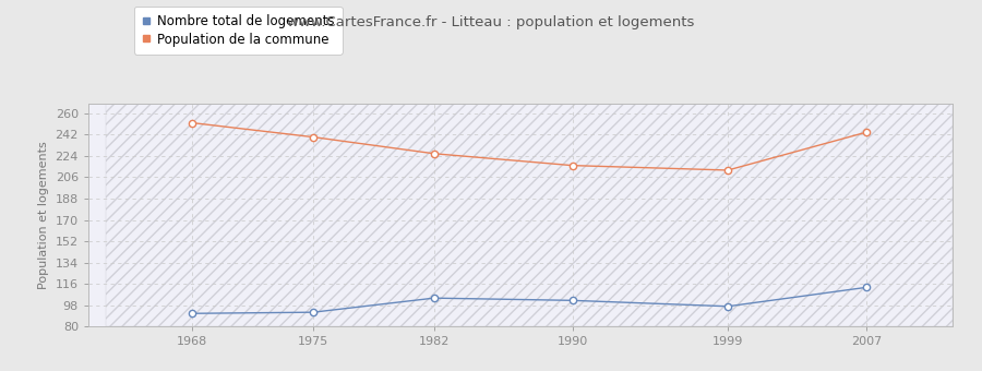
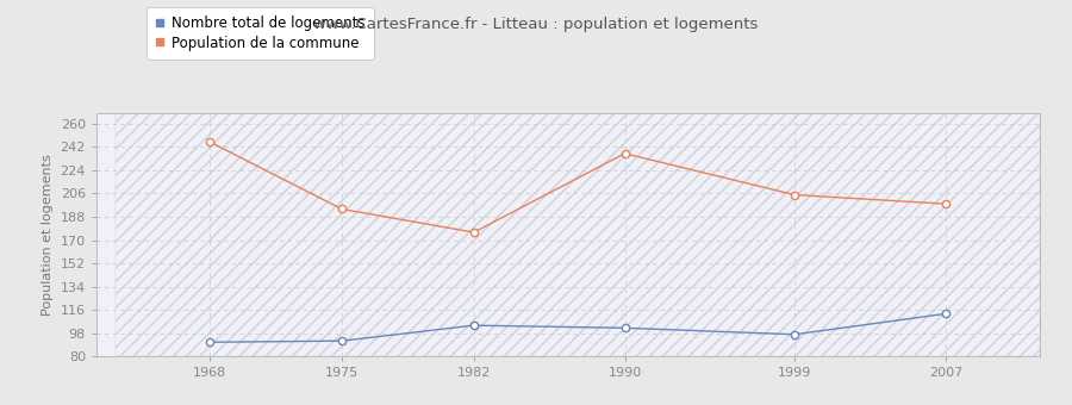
Population de la commune/1968: 252 -> 246
Population de la commune/1975: 240 -> 194
Population de la commune/1982: 226 -> 176
Population de la commune/1990: 216 -> 237
Population de la commune/1999: 212 -> 205
Population de la commune/2007: 244 -> 198
